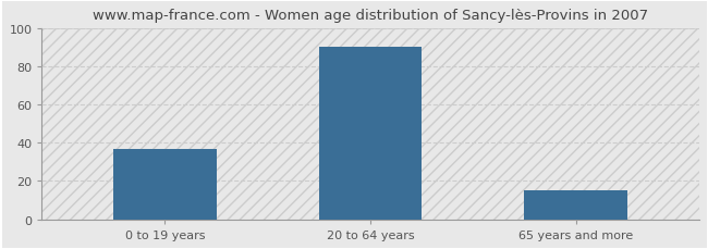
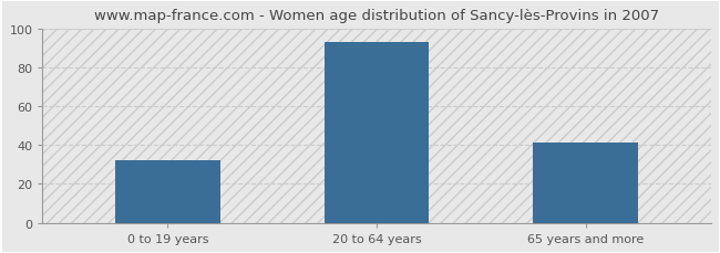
0 to 19 years: 37 -> 32
20 to 64 years: 90 -> 93
65 years and more: 15 -> 41
